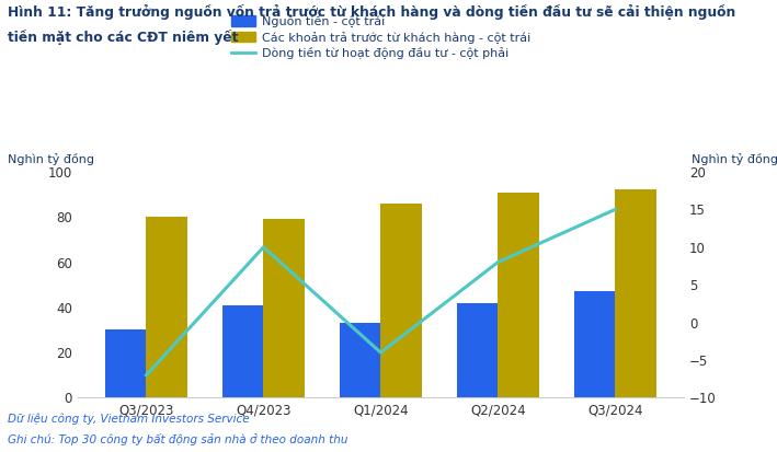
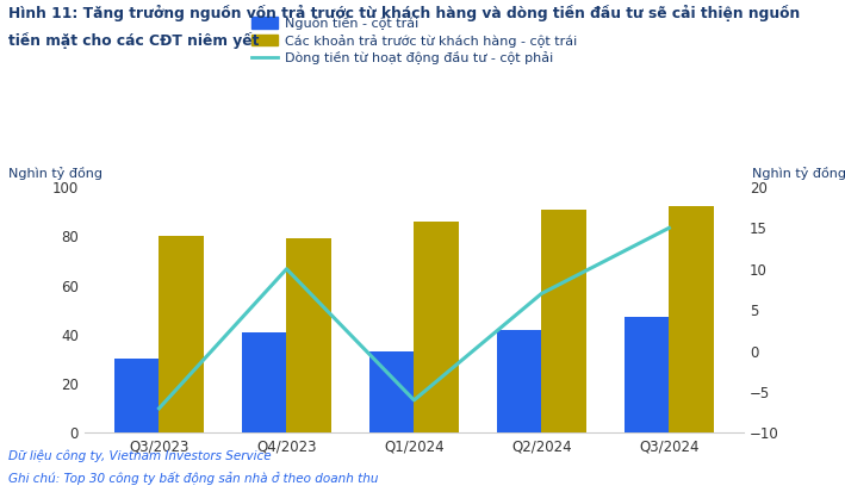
Dòng tiền từ hoạt động đầu tư - cột phải/Q1/2024: -4 -> -6
Dòng tiền từ hoạt động đầu tư - cột phải/Q2/2024: 8 -> 7
